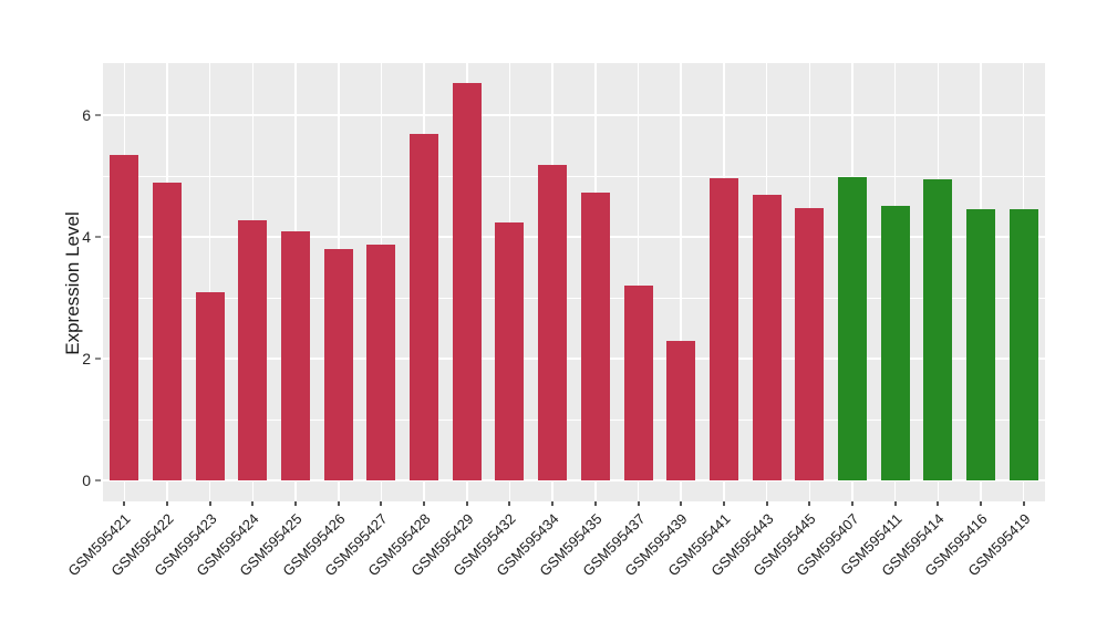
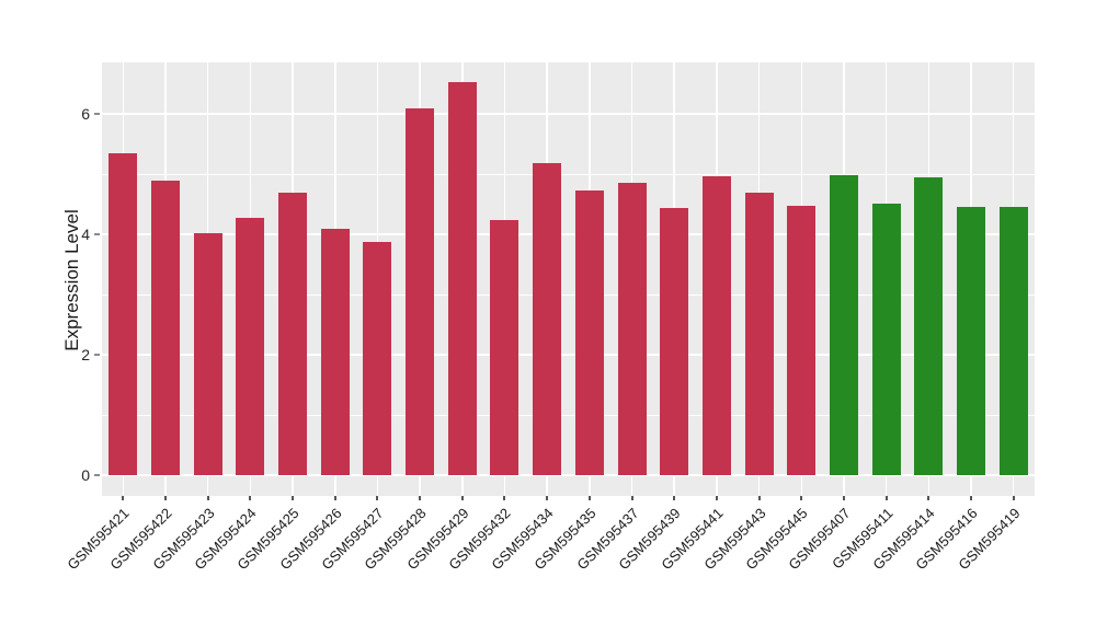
GSM595423: 3.1 -> 4.0
GSM595425: 4.1 -> 4.7
GSM595426: 3.8 -> 4.1
GSM595428: 5.7 -> 6.1
GSM595437: 3.2 -> 4.8
GSM595439: 2.3 -> 4.4
